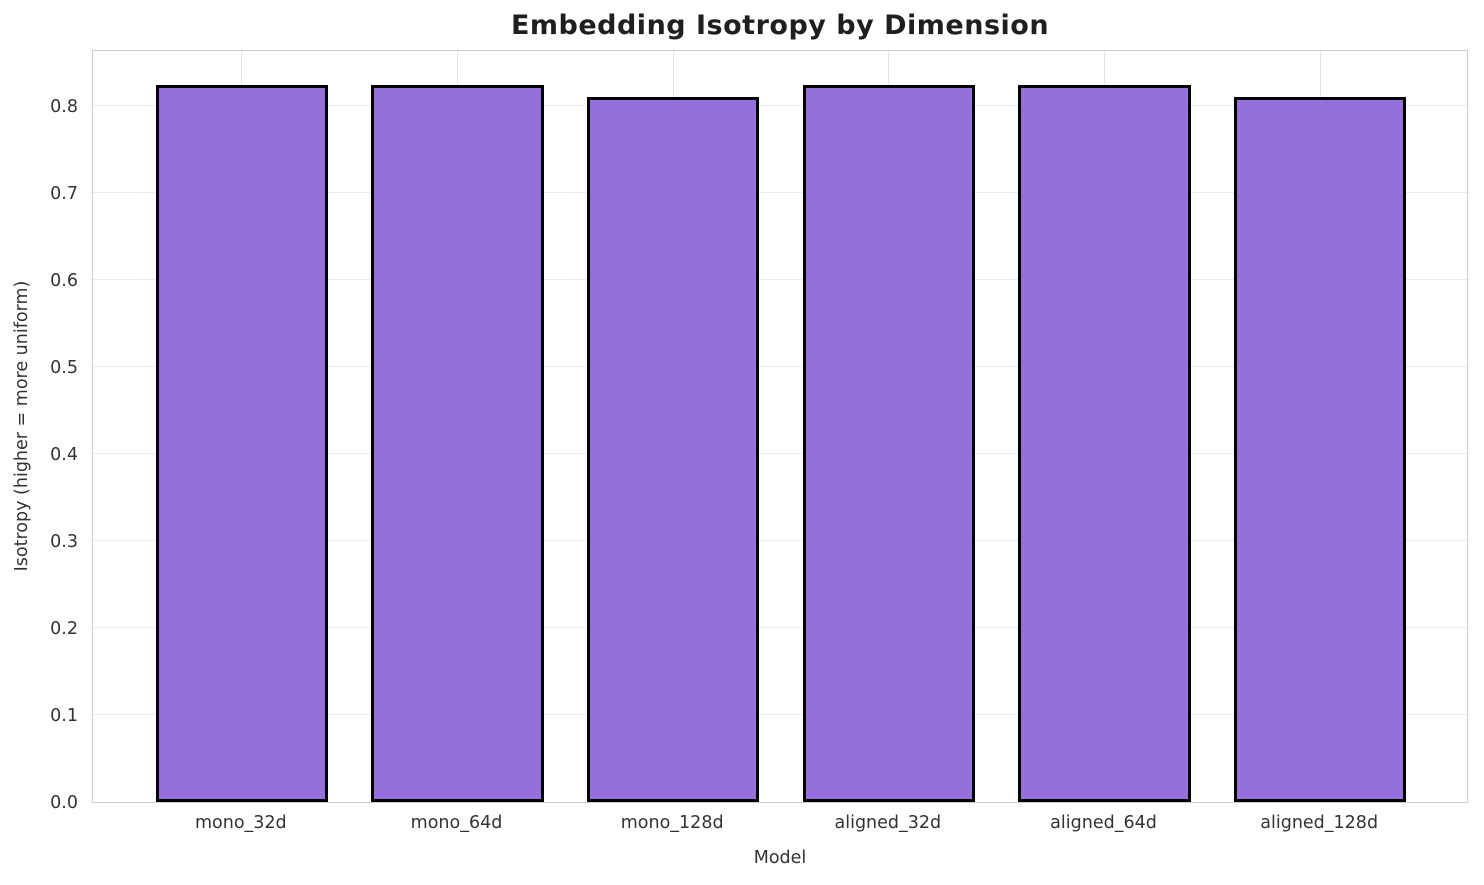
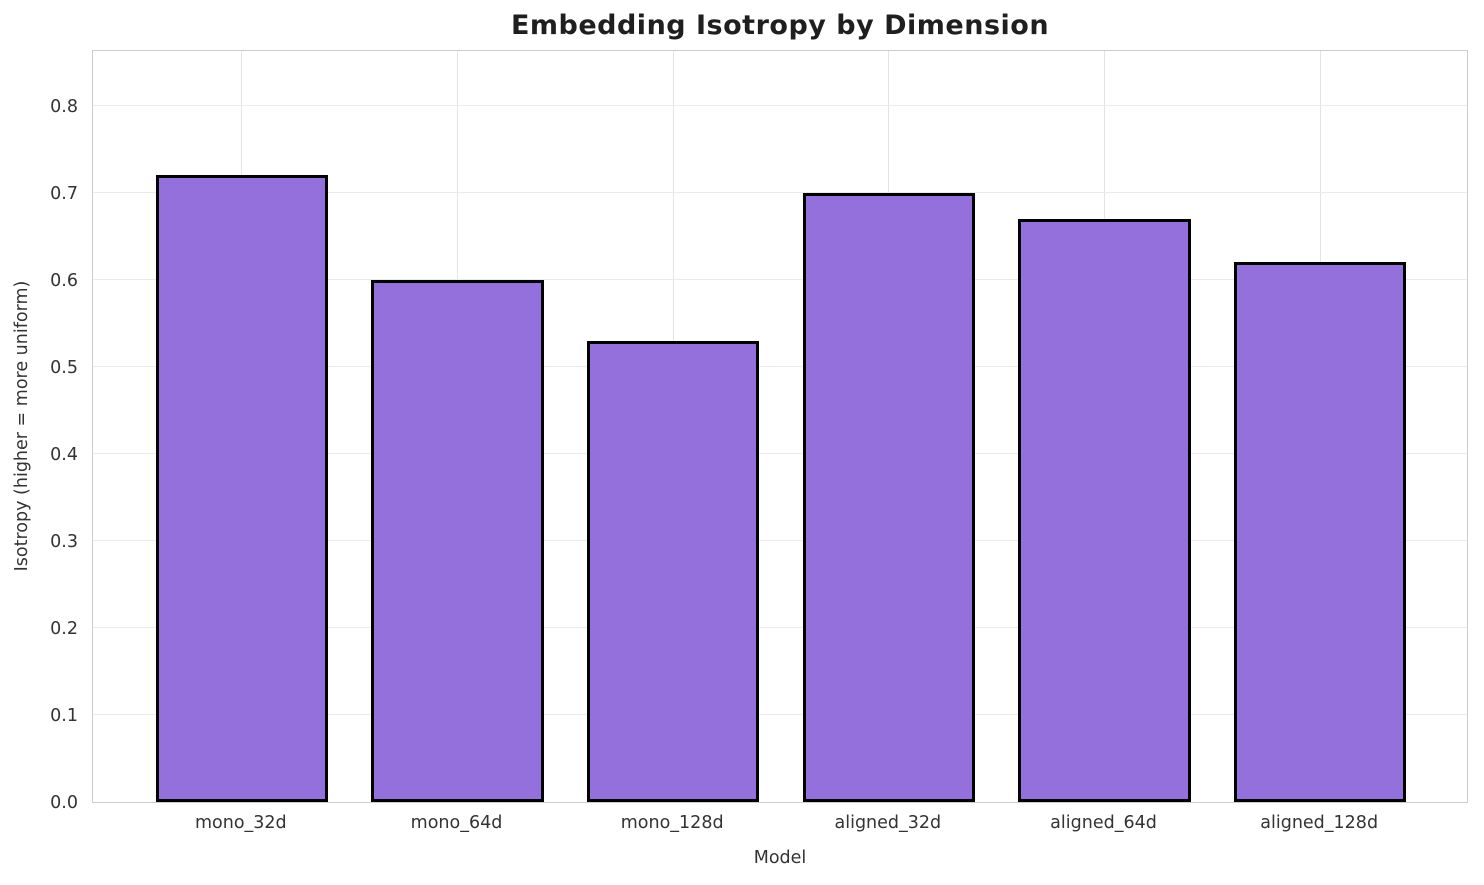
mono_32d: 0.82 -> 0.72
mono_64d: 0.82 -> 0.60
mono_128d: 0.81 -> 0.53
aligned_32d: 0.82 -> 0.70
aligned_64d: 0.82 -> 0.67
aligned_128d: 0.81 -> 0.62
